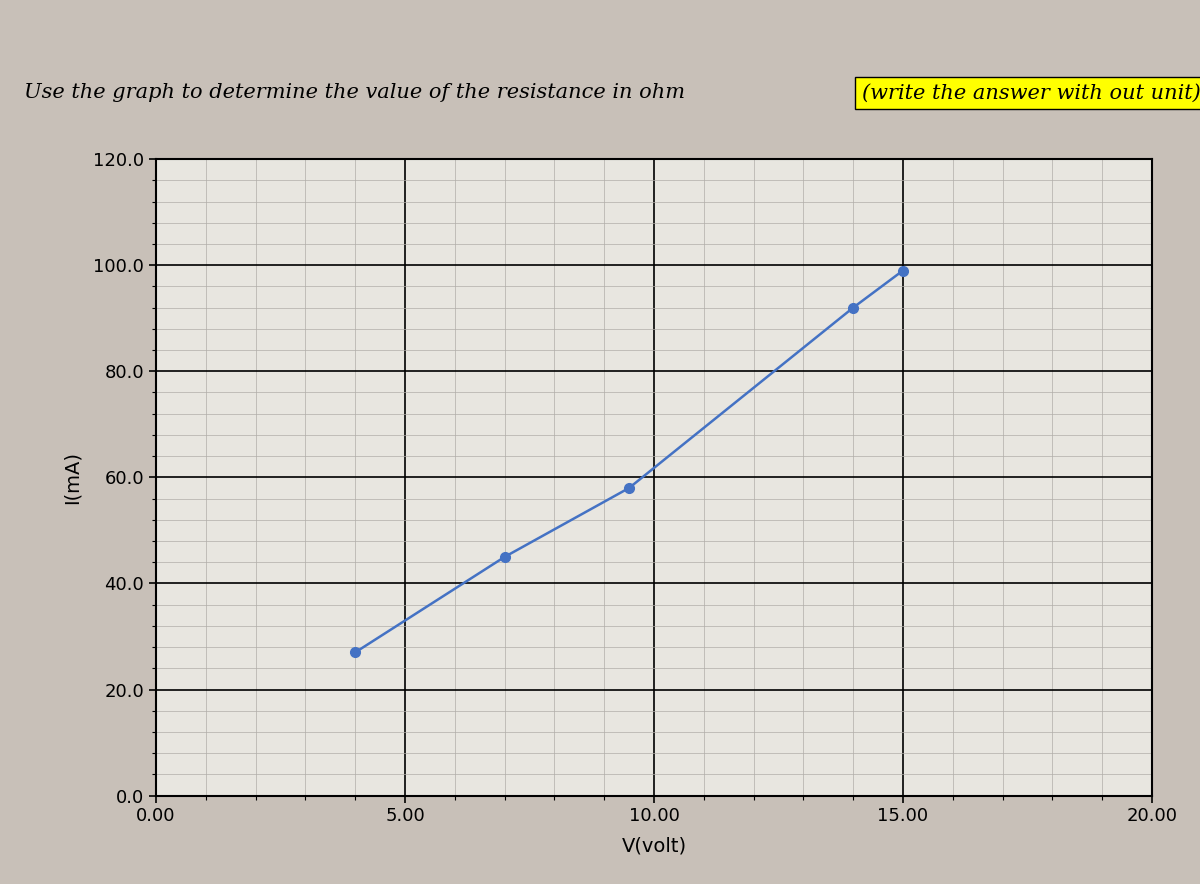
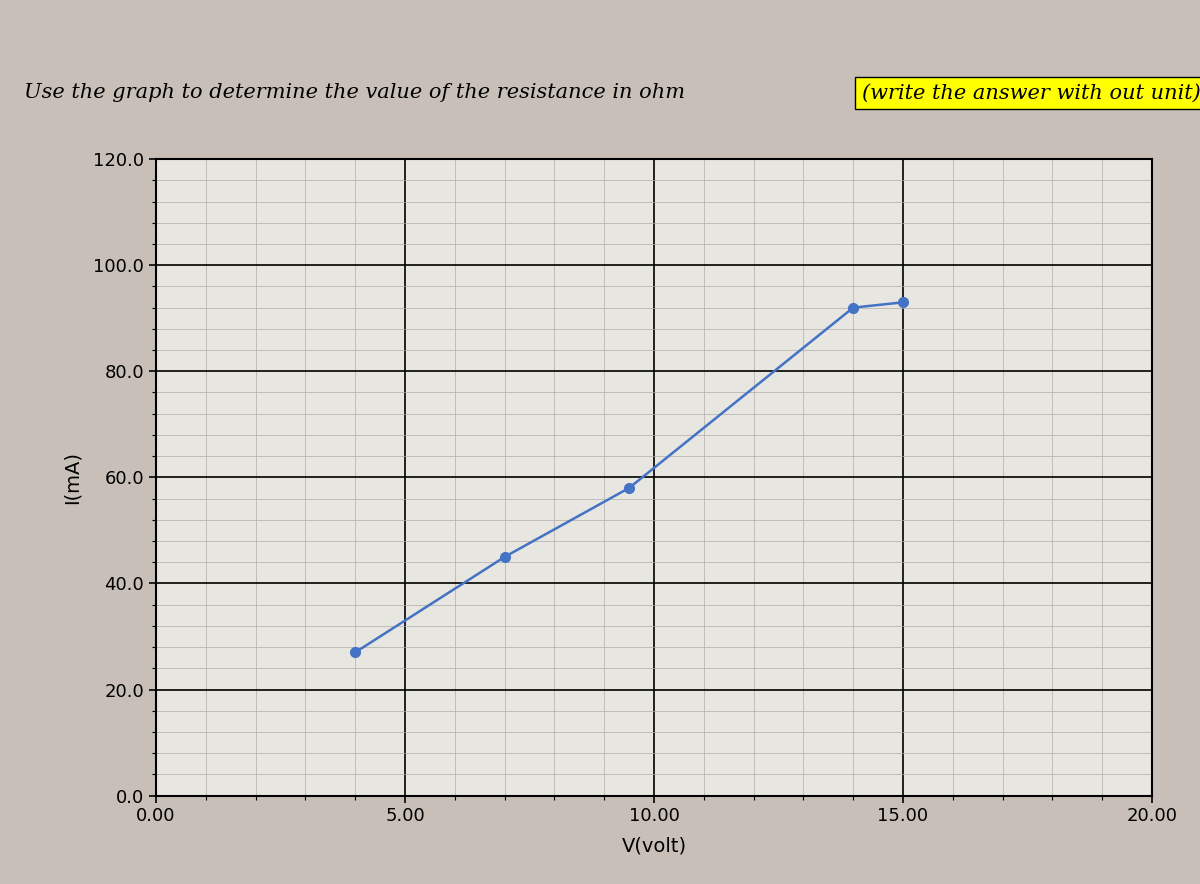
15.00: 99 -> 93
